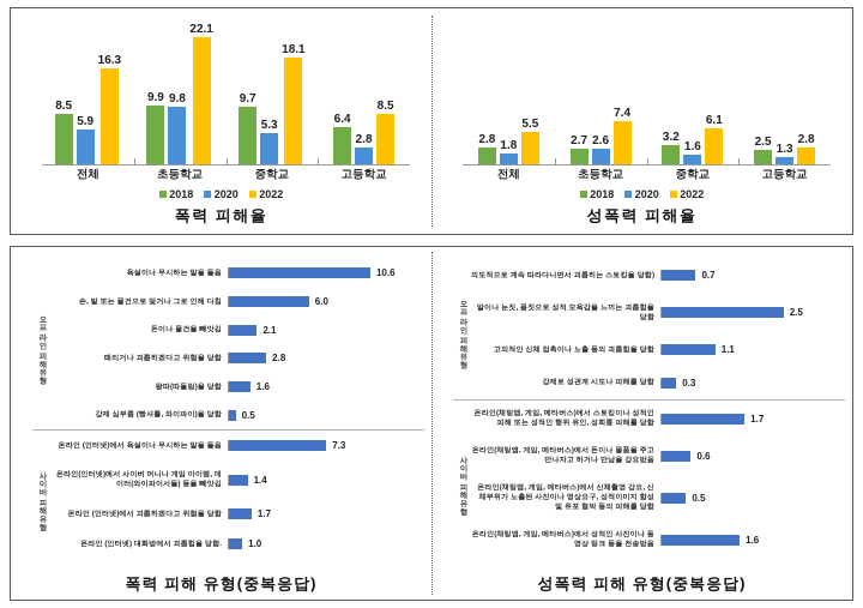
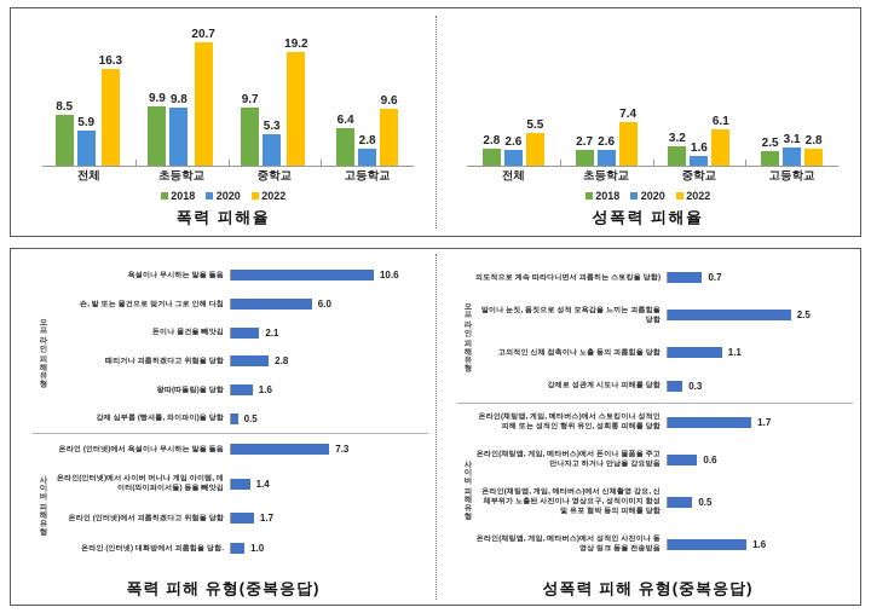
폭력 피해율/2022/초등학교: 22.1 -> 20.7
폭력 피해율/2022/중학교: 18.1 -> 19.2
폭력 피해율/2022/고등학교: 8.5 -> 9.6
성폭력 피해율/2020/전체: 1.8 -> 2.6
성폭력 피해율/2020/고등학교: 1.3 -> 3.1
